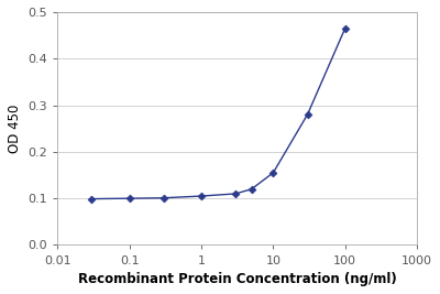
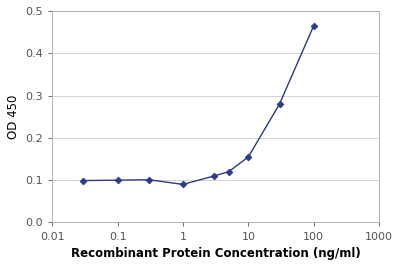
1: 0.105 -> 0.090
